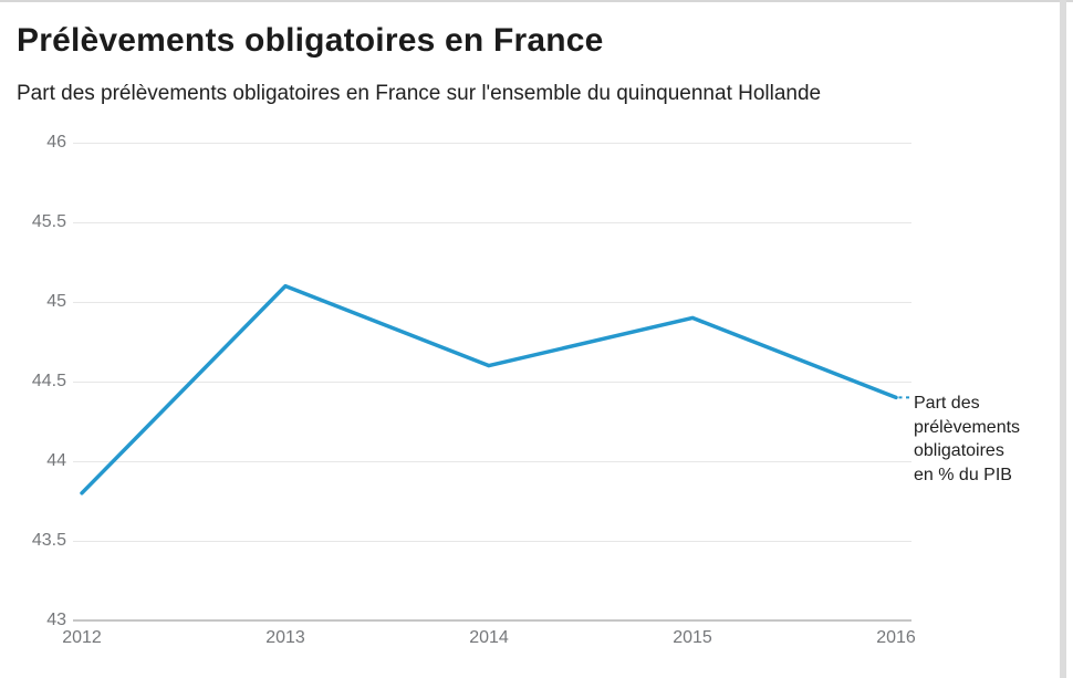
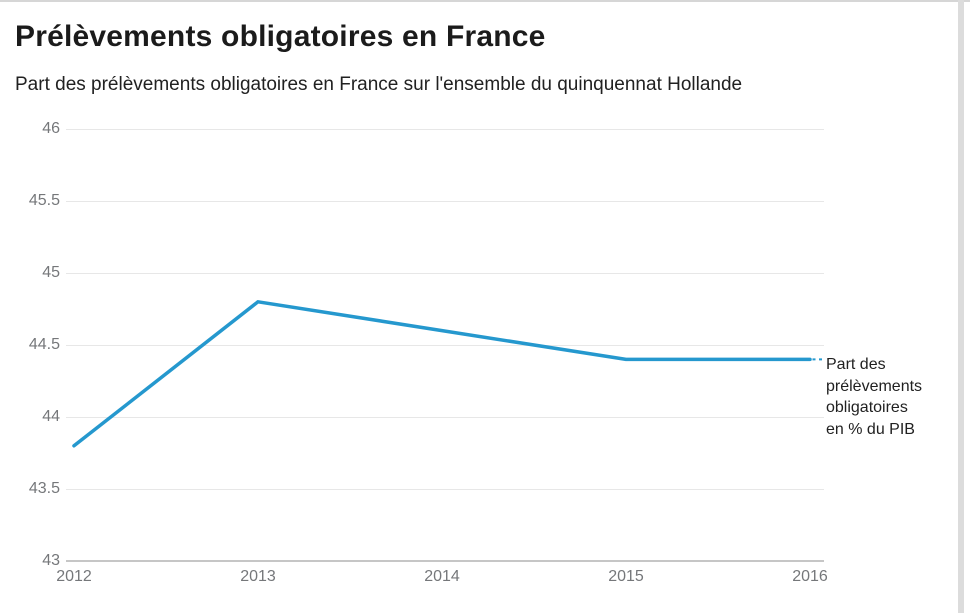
2013: 45.1 -> 44.8
2015: 44.9 -> 44.4
